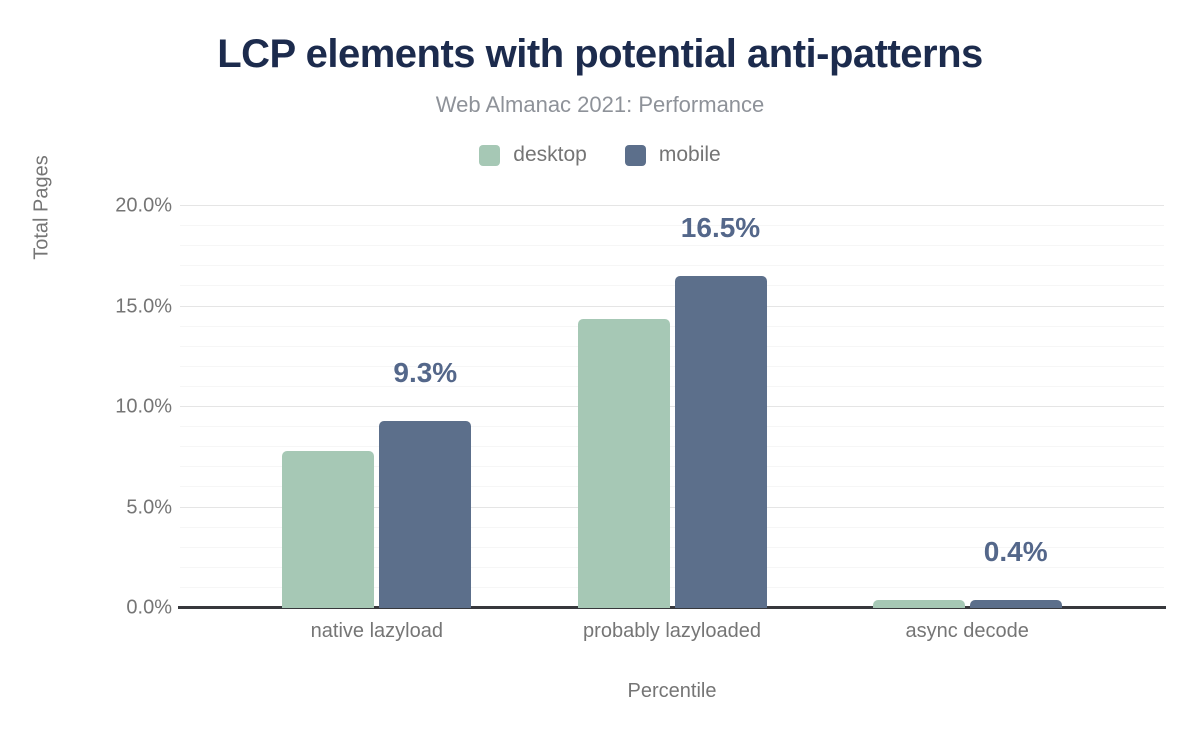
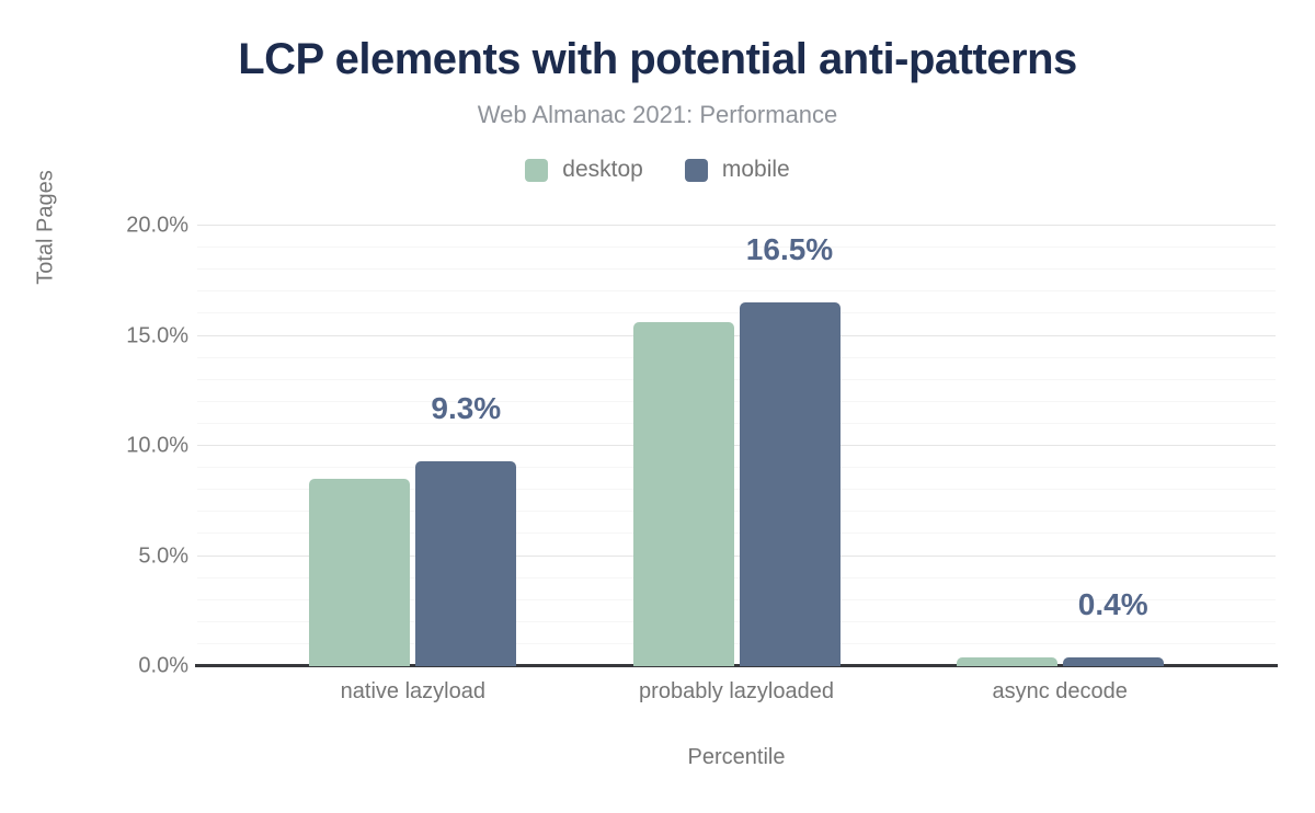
desktop/native lazyload: 7.8% -> 8.5%
desktop/probably lazyloaded: 14.4% -> 15.6%
